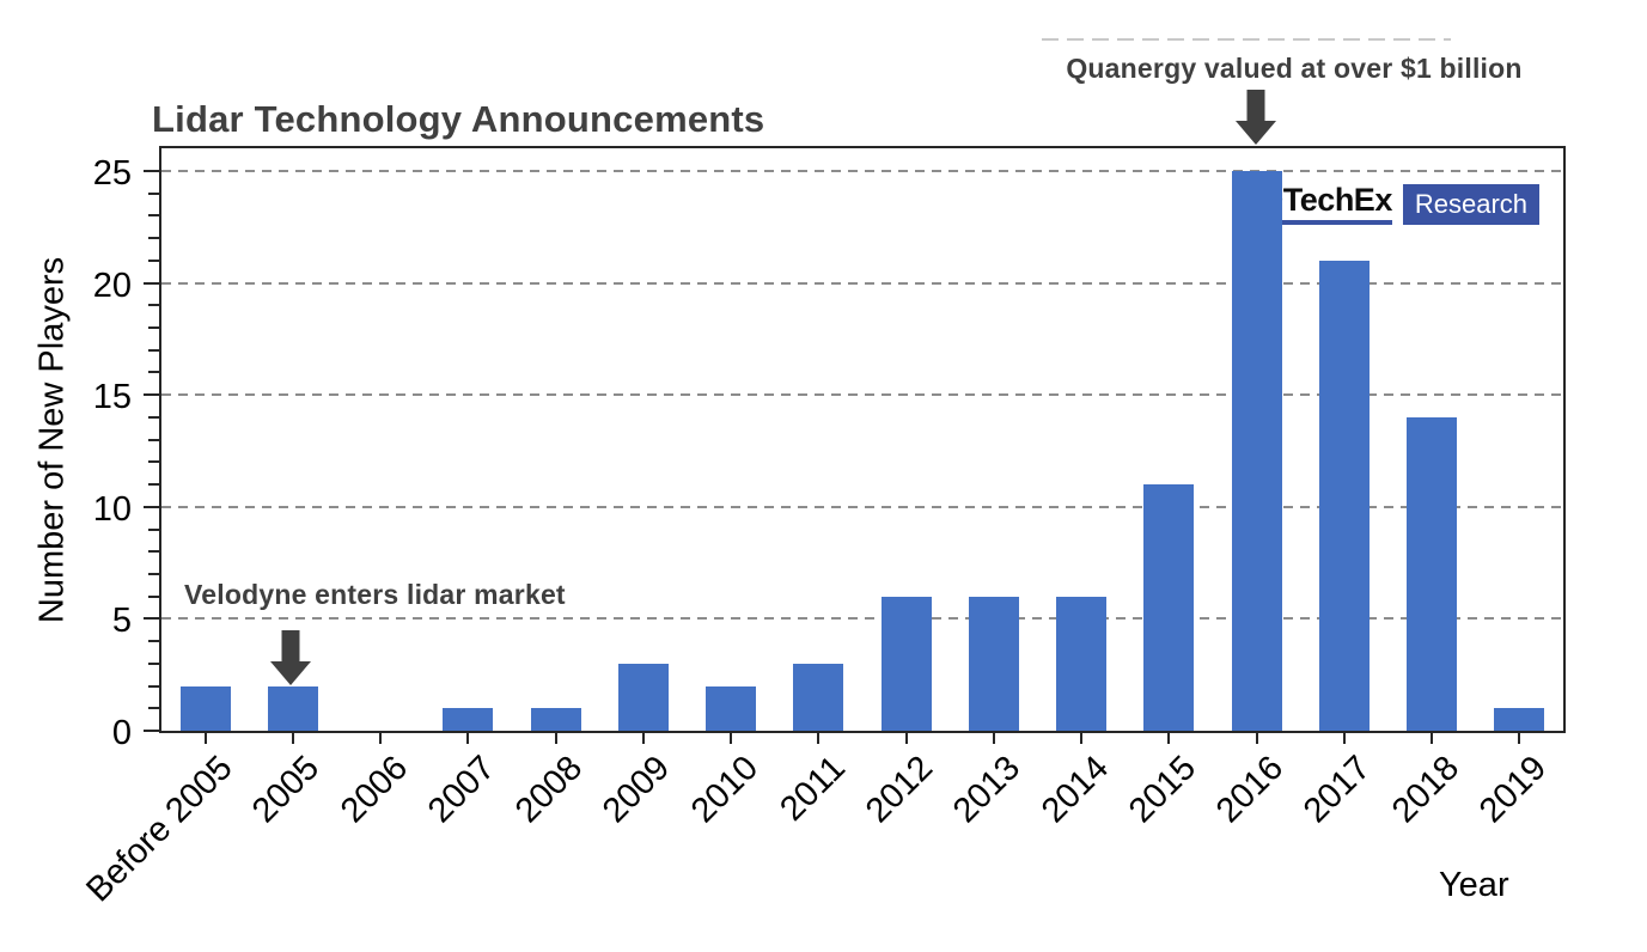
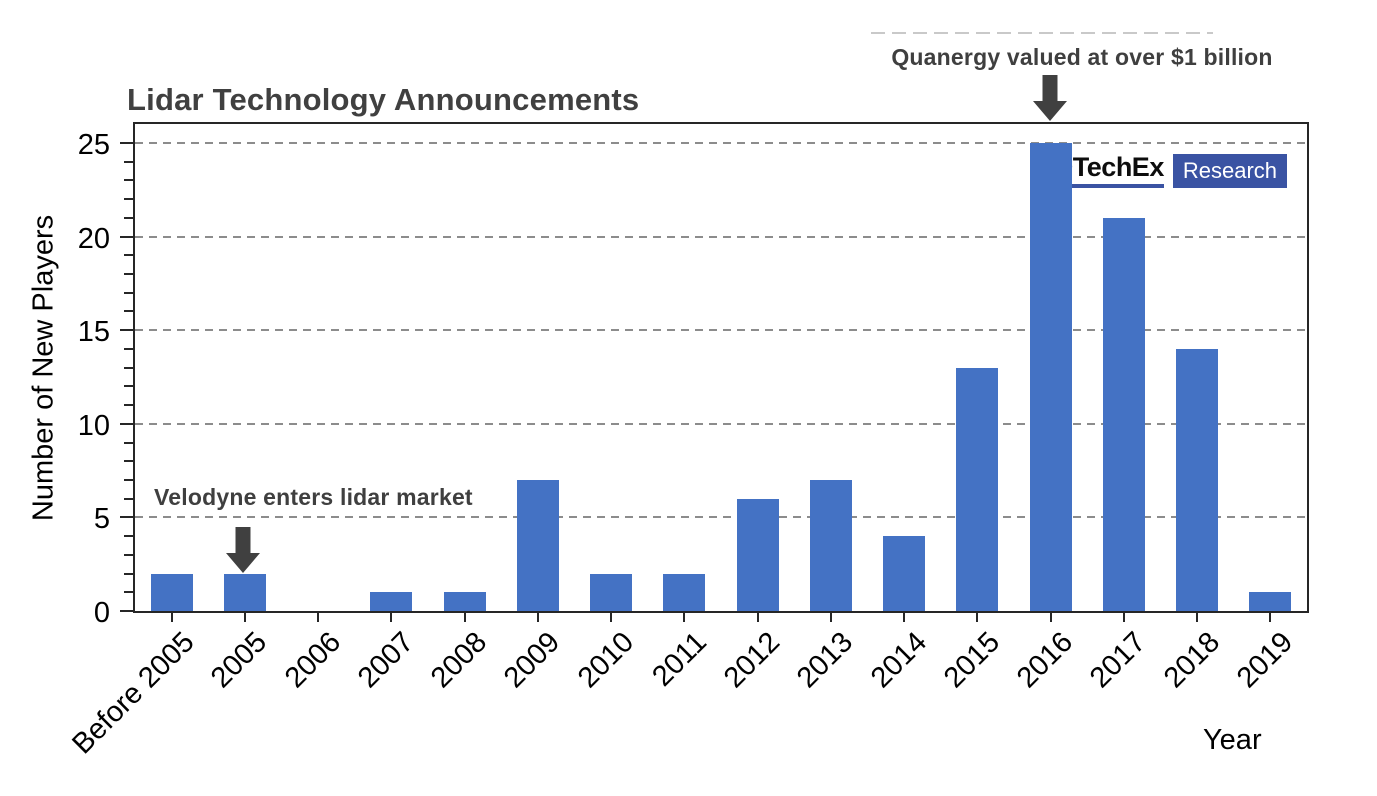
2009: 3 -> 7
2011: 3 -> 2
2013: 6 -> 7
2014: 6 -> 4
2015: 11 -> 13
